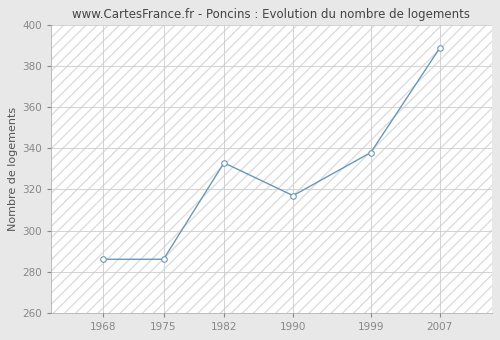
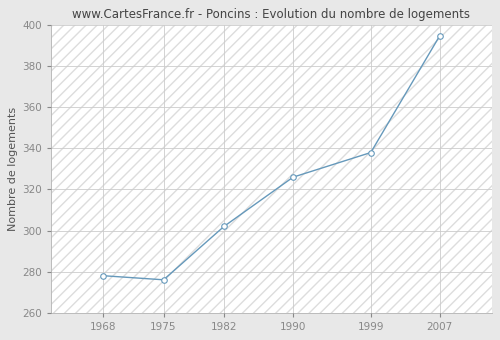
1968: 286 -> 278
1975: 286 -> 276
1982: 333 -> 302
1990: 317 -> 326
2007: 389 -> 395
